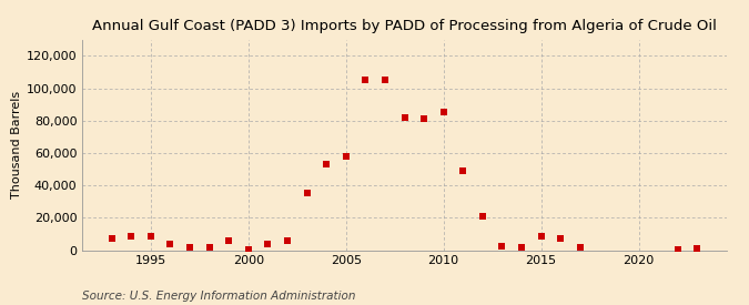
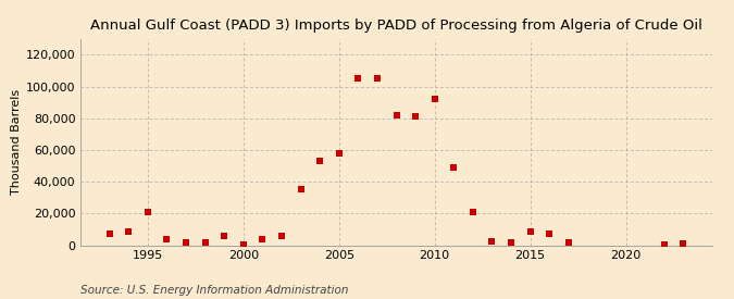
1995: 8,000 -> 21,000
2010: 85,000 -> 92,000
